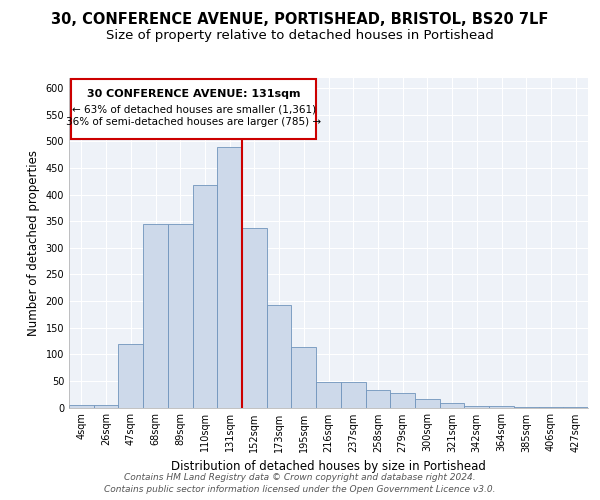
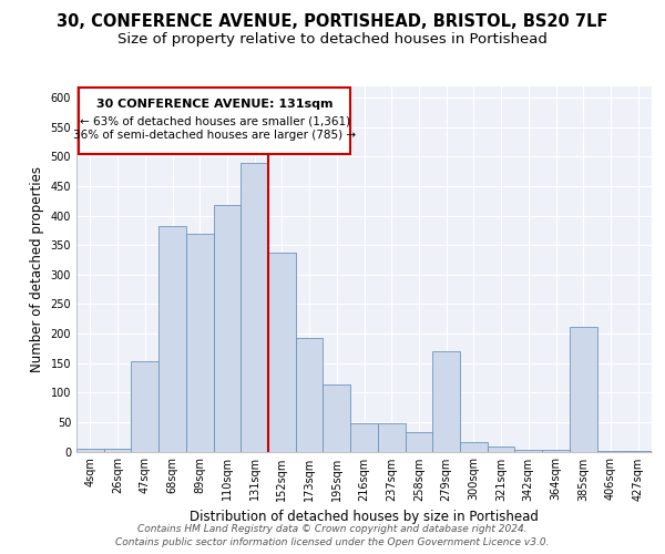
47sqm: 120 -> 154
68sqm: 345 -> 382
89sqm: 345 -> 370
279sqm: 27 -> 170
385sqm: 1 -> 212
